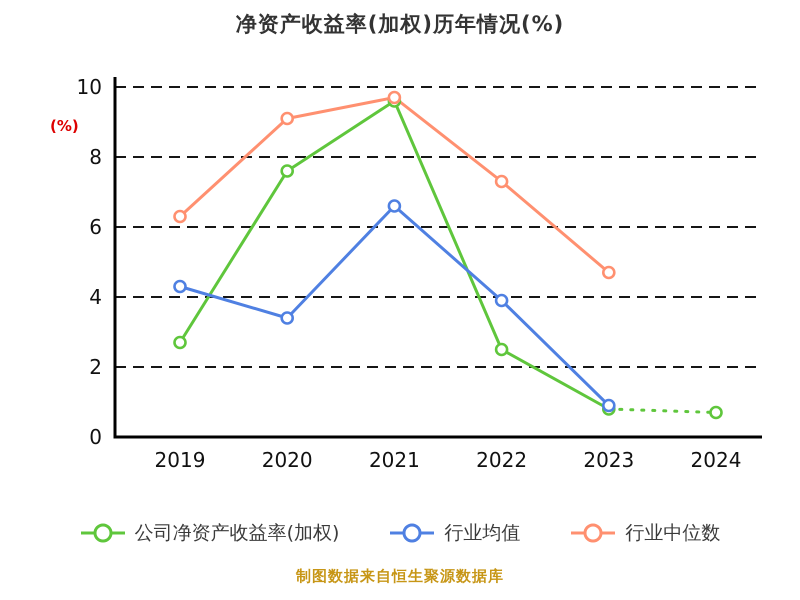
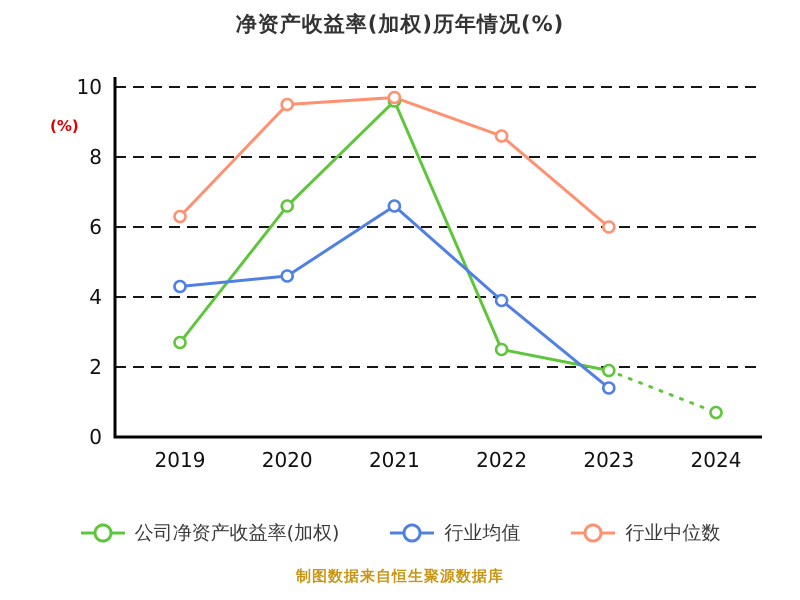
公司净资产收益率(加权)/2020: 7.6 -> 6.6
行业均值/2020: 3.4 -> 4.6
行业中位数/2020: 9.1 -> 9.5
行业中位数/2022: 7.3 -> 8.6
公司净资产收益率(加权)/2023: 0.8 -> 1.9
行业均值/2023: 0.9 -> 1.4
行业中位数/2023: 4.7 -> 6.0
